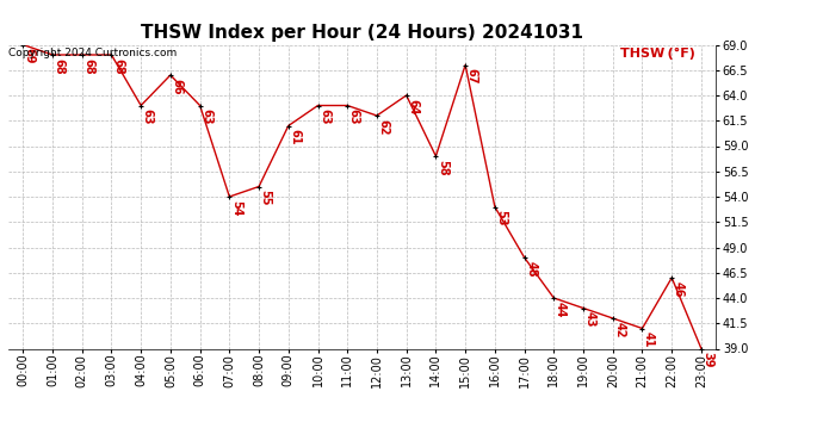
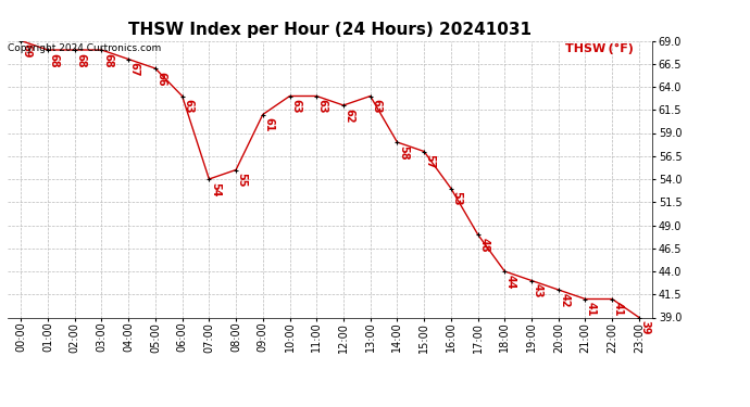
04:00: 63 -> 67
13:00: 64 -> 63
15:00: 67 -> 57
22:00: 46 -> 41
